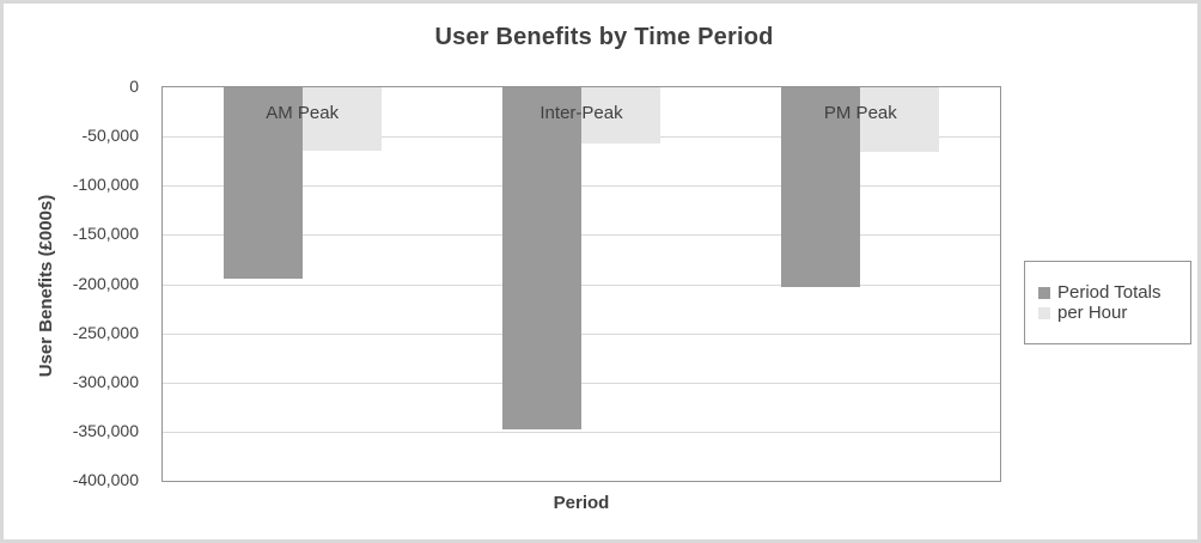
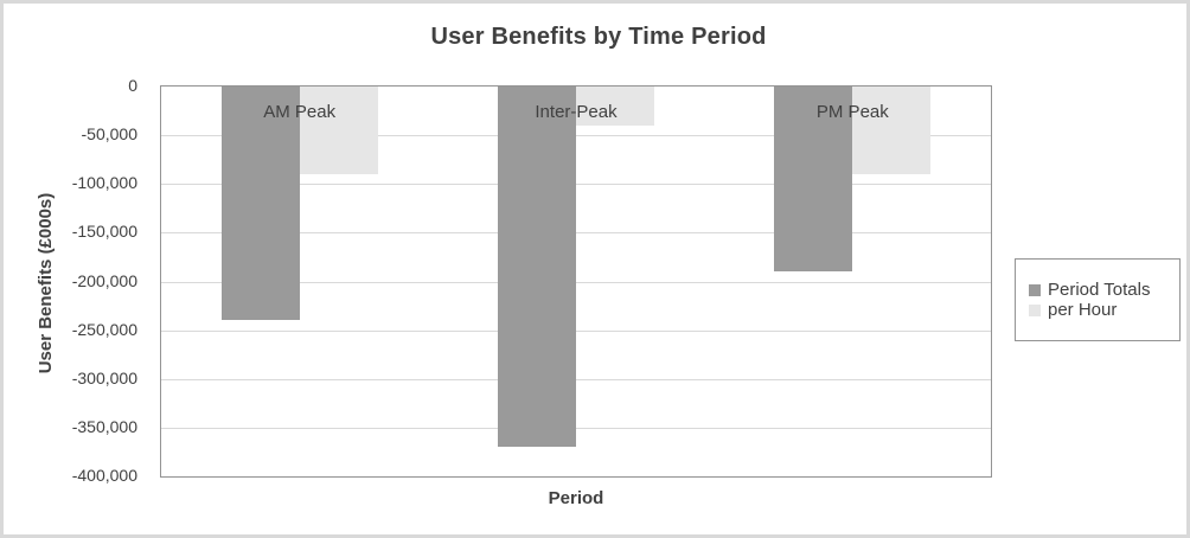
Period Totals/AM Peak: -190000 -> -240000
per Hour/AM Peak: -60000 -> -90000
Period Totals/Inter-Peak: -350000 -> -370000
per Hour/Inter-Peak: -60000 -> -40000
Period Totals/PM Peak: -200000 -> -190000
per Hour/PM Peak: -70000 -> -90000
